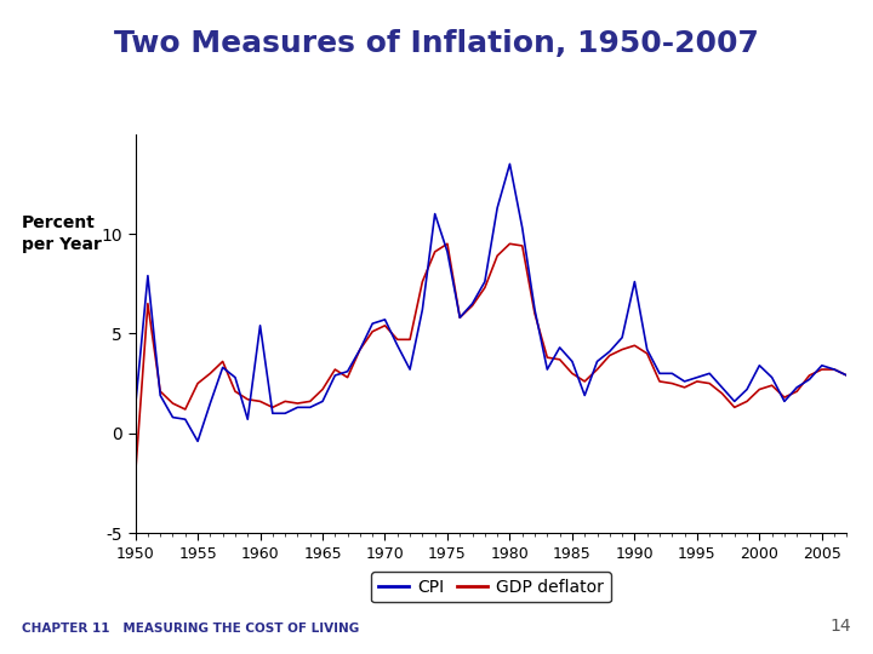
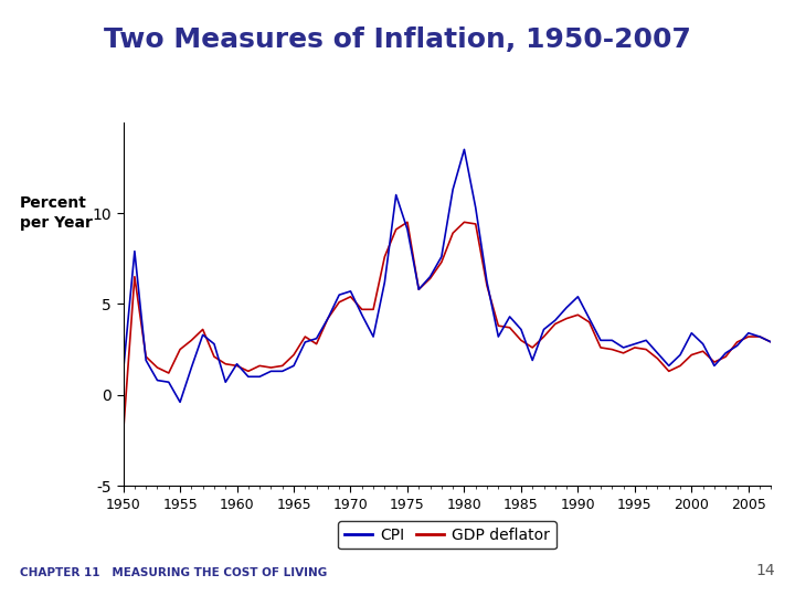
CPI/1960: 5.4 -> 1.7
CPI/1990: 7.6 -> 5.4
